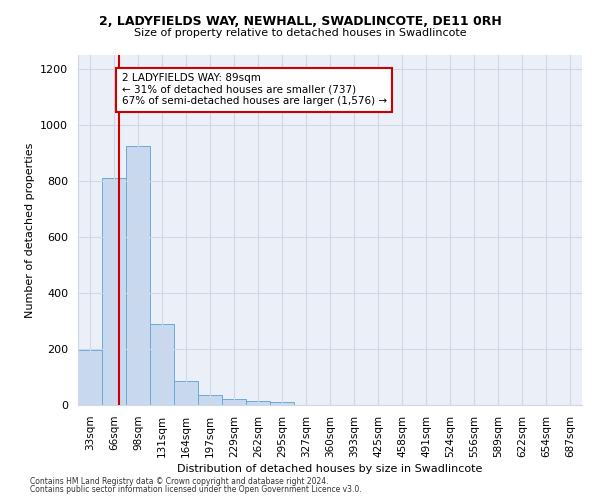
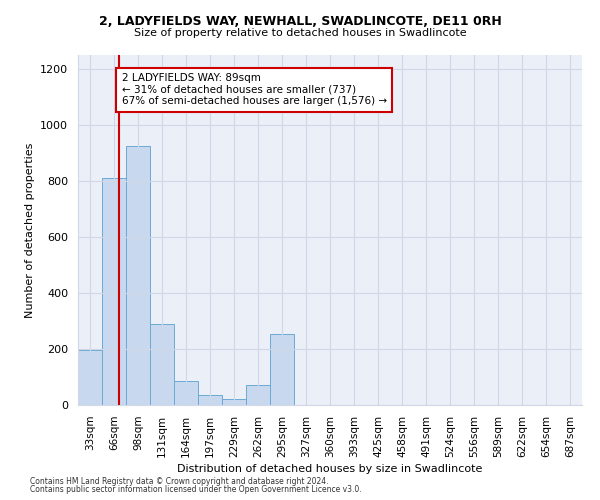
262sqm: 15 -> 70
295sqm: 10 -> 255
